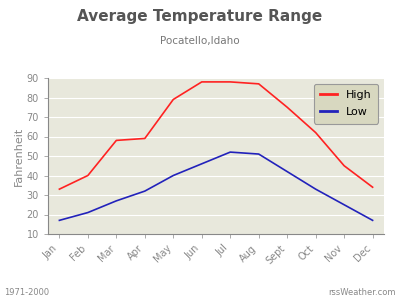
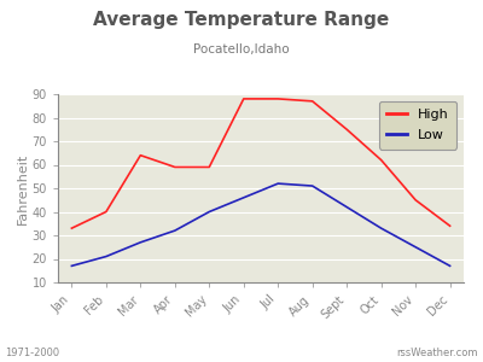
High/Mar: 58 -> 64
High/May: 79 -> 59
